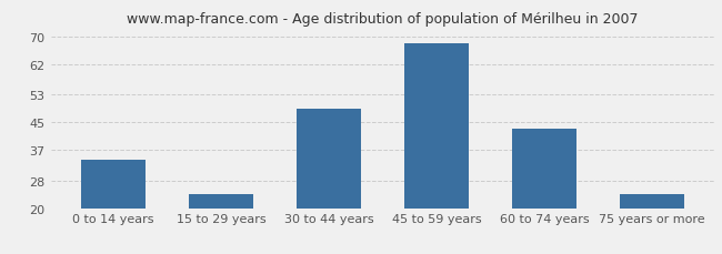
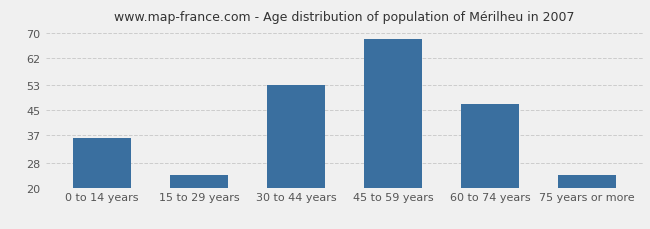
0 to 14 years: 34 -> 36
30 to 44 years: 49 -> 53
60 to 74 years: 43 -> 47
